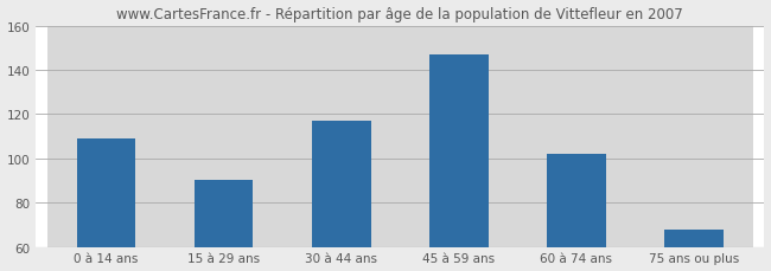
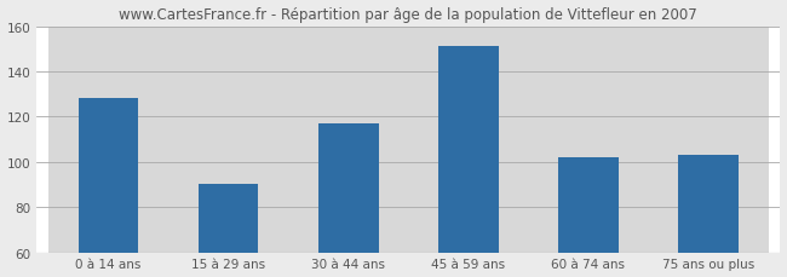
0 à 14 ans: 109 -> 128
45 à 59 ans: 147 -> 151
75 ans ou plus: 68 -> 103
